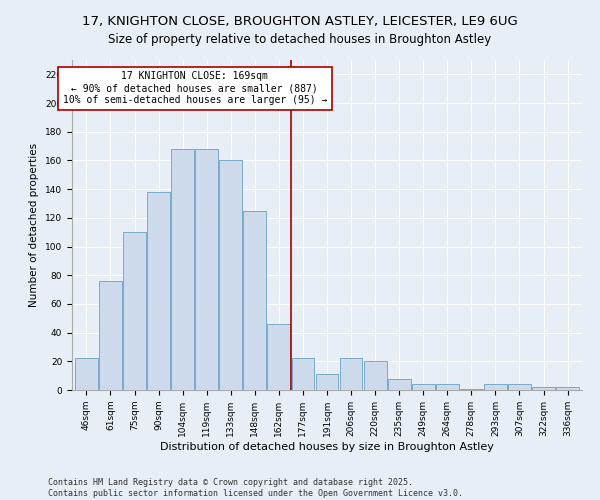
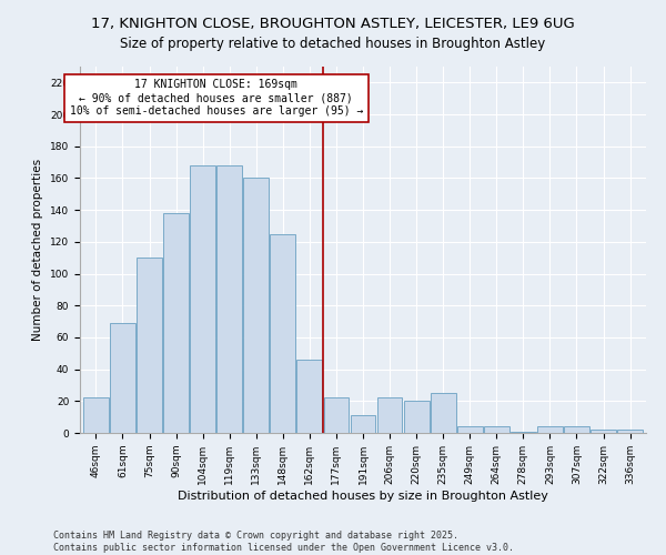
61sqm: 76 -> 69
235sqm: 8 -> 25
